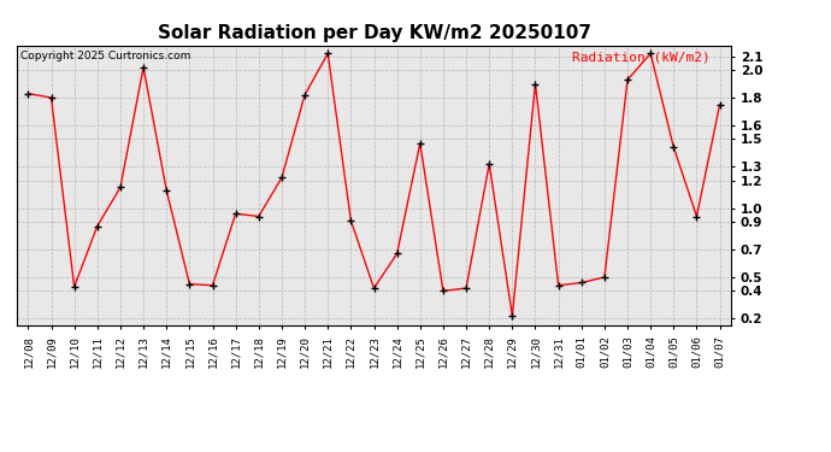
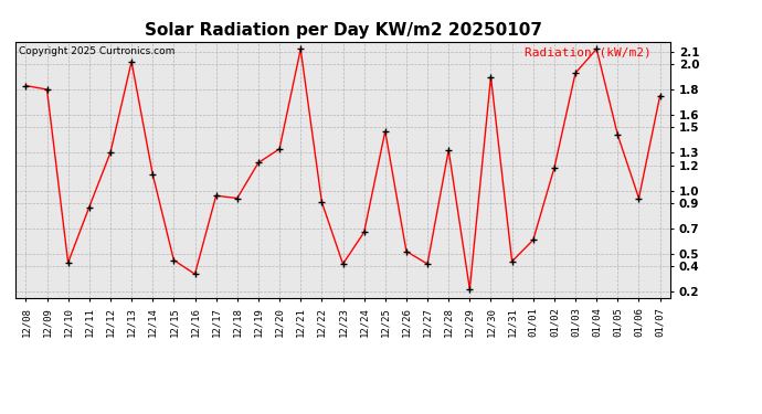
12/12: 1.15 -> 1.30
12/16: 0.44 -> 0.34
12/20: 1.82 -> 1.33
12/26: 0.40 -> 0.52
01/01: 0.46 -> 0.61
01/02: 0.50 -> 1.18
